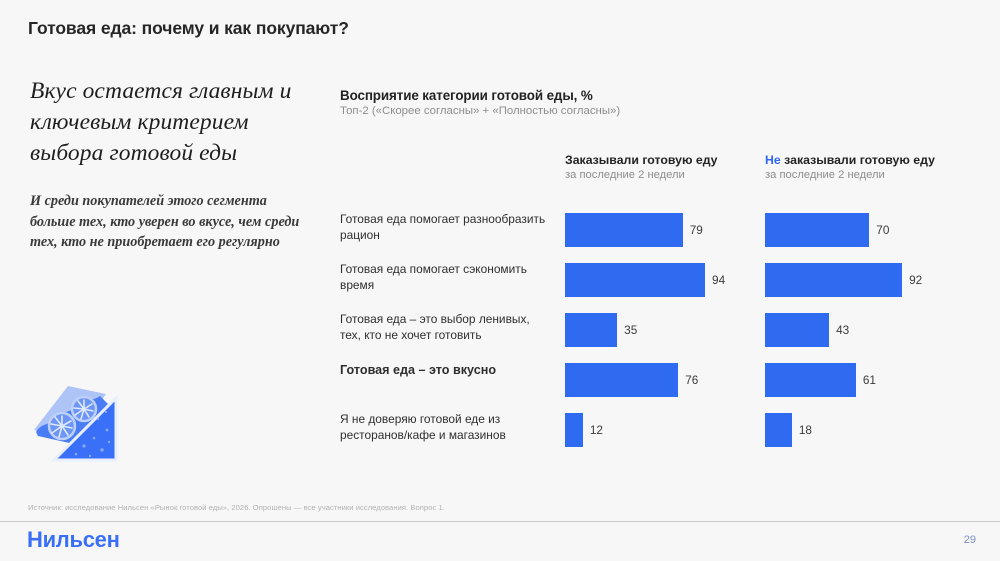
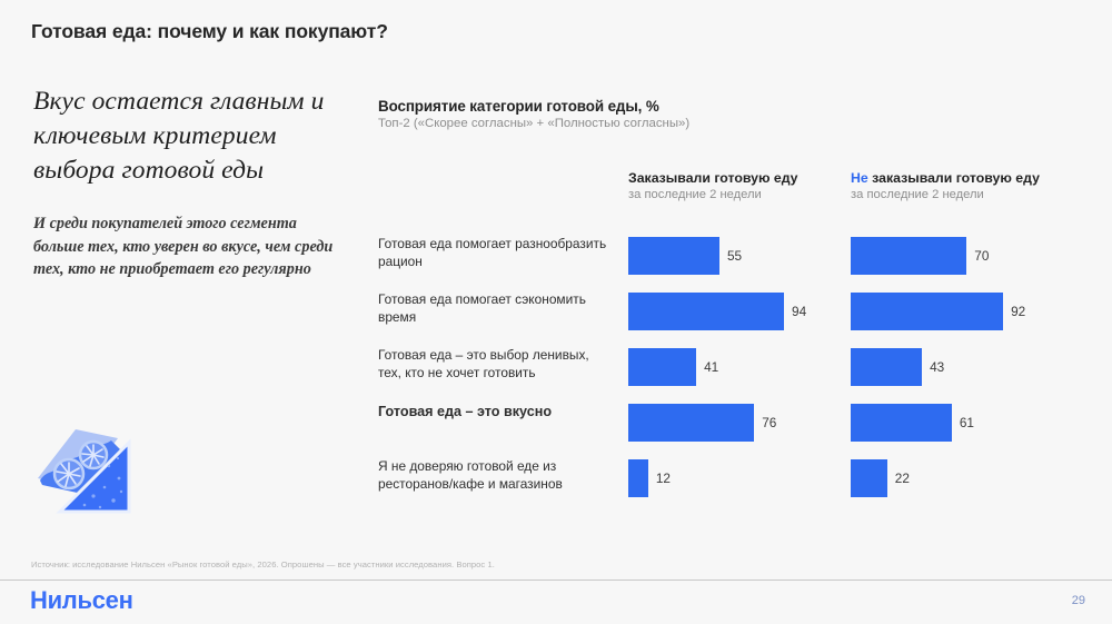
Заказывали готовую еду за последние 2 недели/Готовая еда помогает разнообразить рацион: 79 -> 55
Заказывали готовую еду за последние 2 недели/Готовая еда – это выбор ленивых, тех, кто не хочет готовить: 35 -> 41
Не заказывали готовую еду за последние 2 недели/Я не доверяю готовой еде из ресторанов/кафе и магазинов: 18 -> 22
